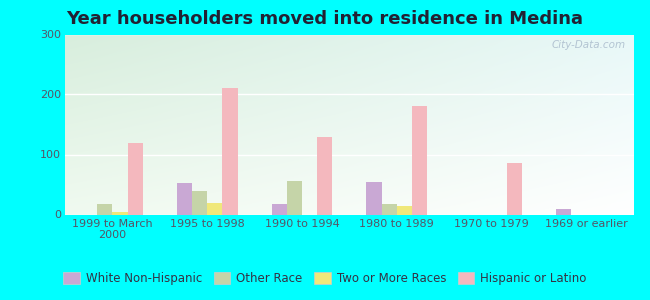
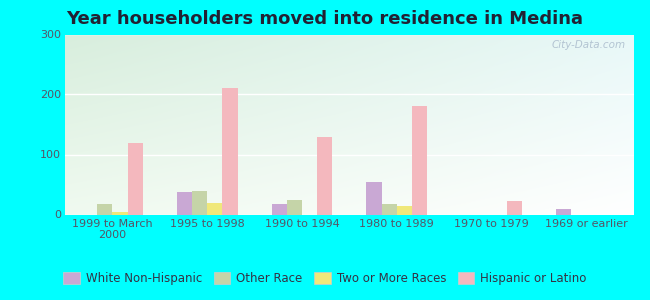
White Non-Hispanic/1995 to 1998: 52 -> 37
Other Race/1990 to 1994: 56 -> 25
Hispanic or Latino/1970 to 1979: 86 -> 22
